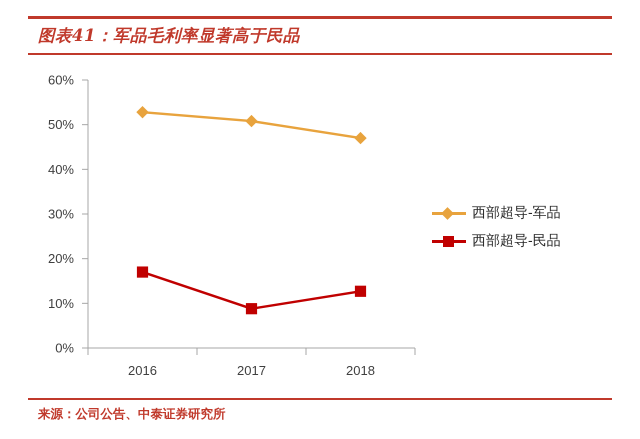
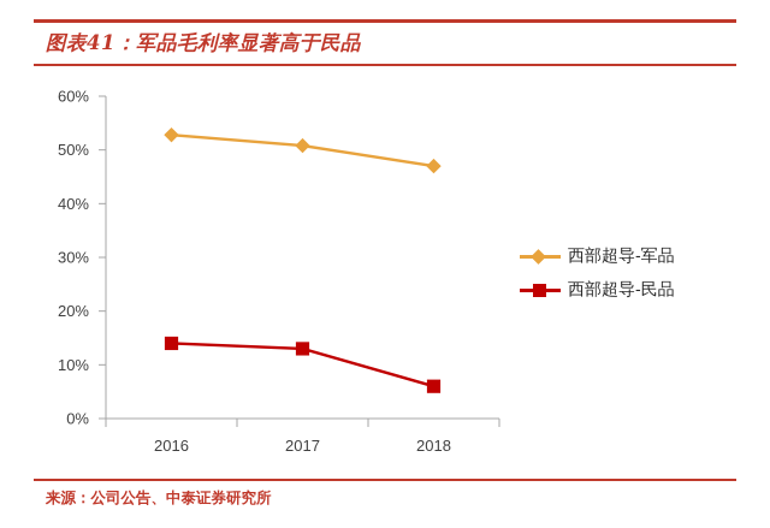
西部超导-民品/2016: 17% -> 14%
西部超导-民品/2017: 9% -> 13%
西部超导-民品/2018: 13% -> 6%
